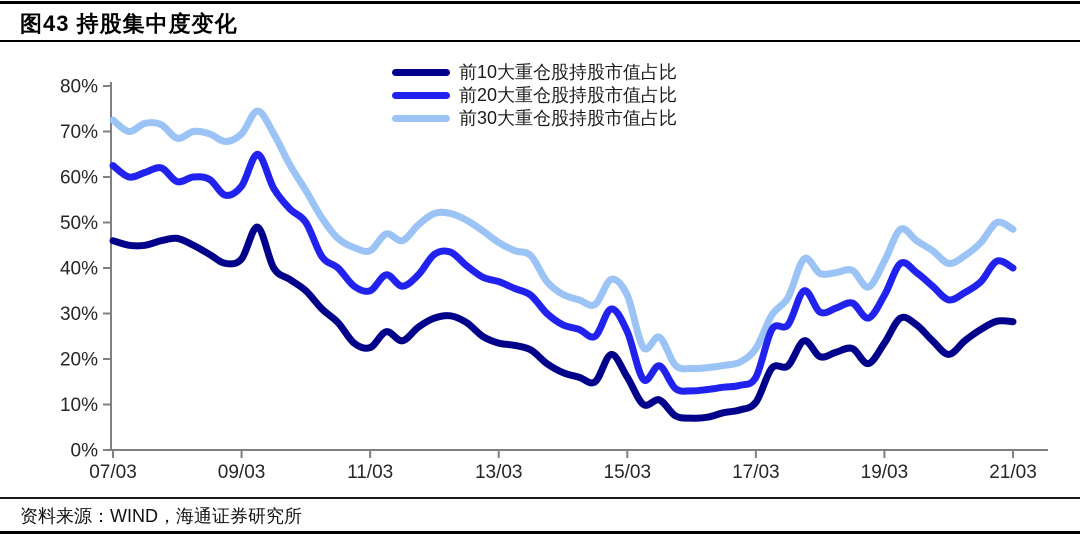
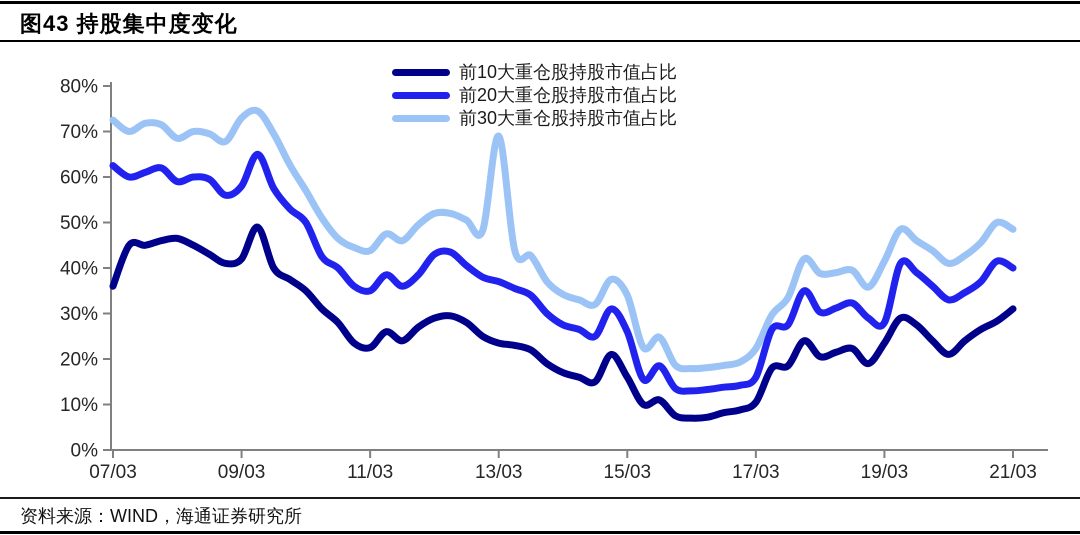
前10大重仓股持股市值占比/07/03: 46% -> 36%
前30大重仓股持股市值占比/09/03: 70% -> 73%
前30大重仓股持股市值占比/13/03: 46% -> 69%
前20大重仓股持股市值占比/19/03: 34% -> 28%
前10大重仓股持股市值占比/21/03: 28% -> 31%
